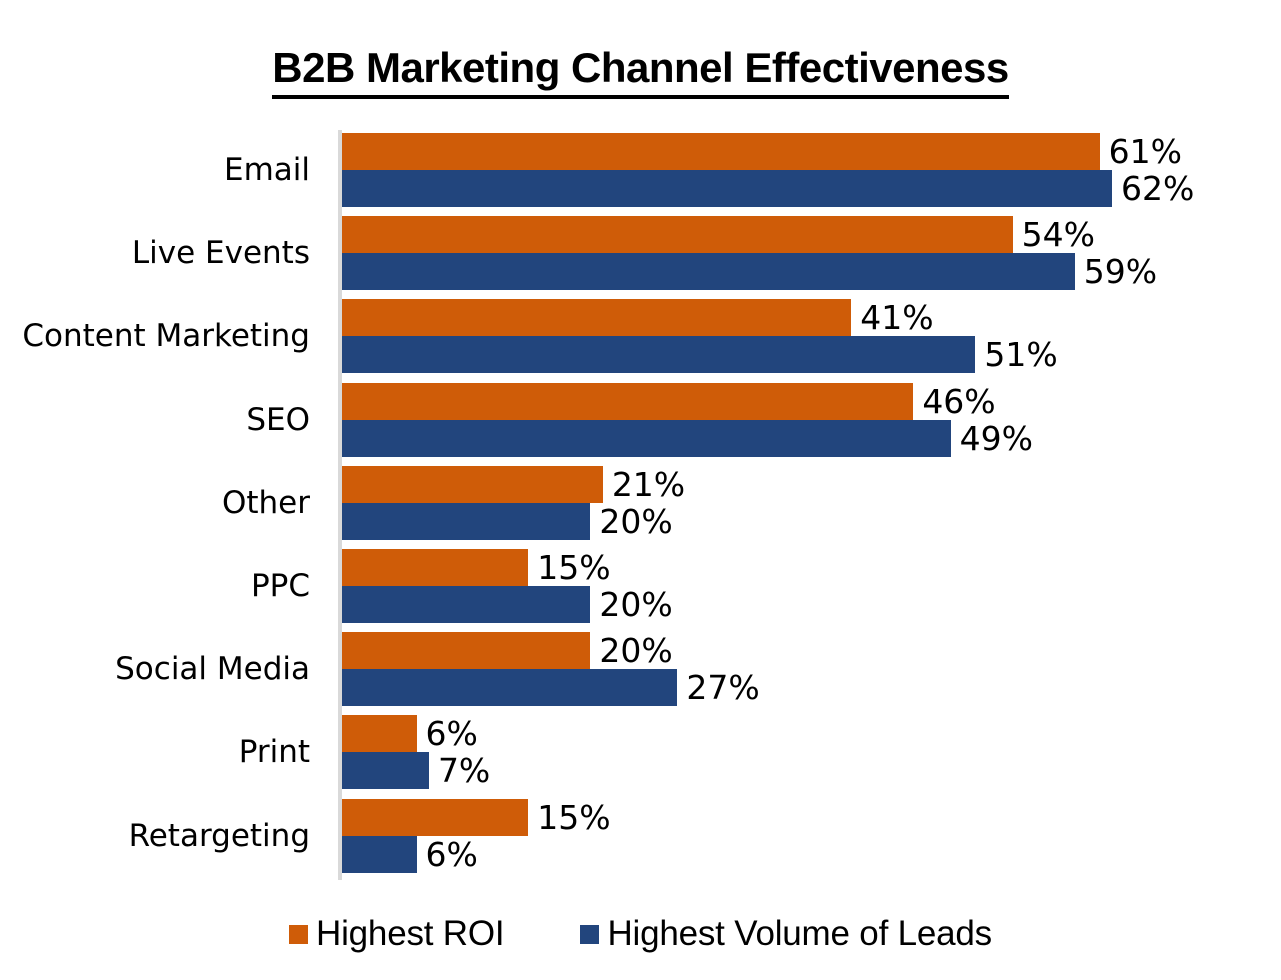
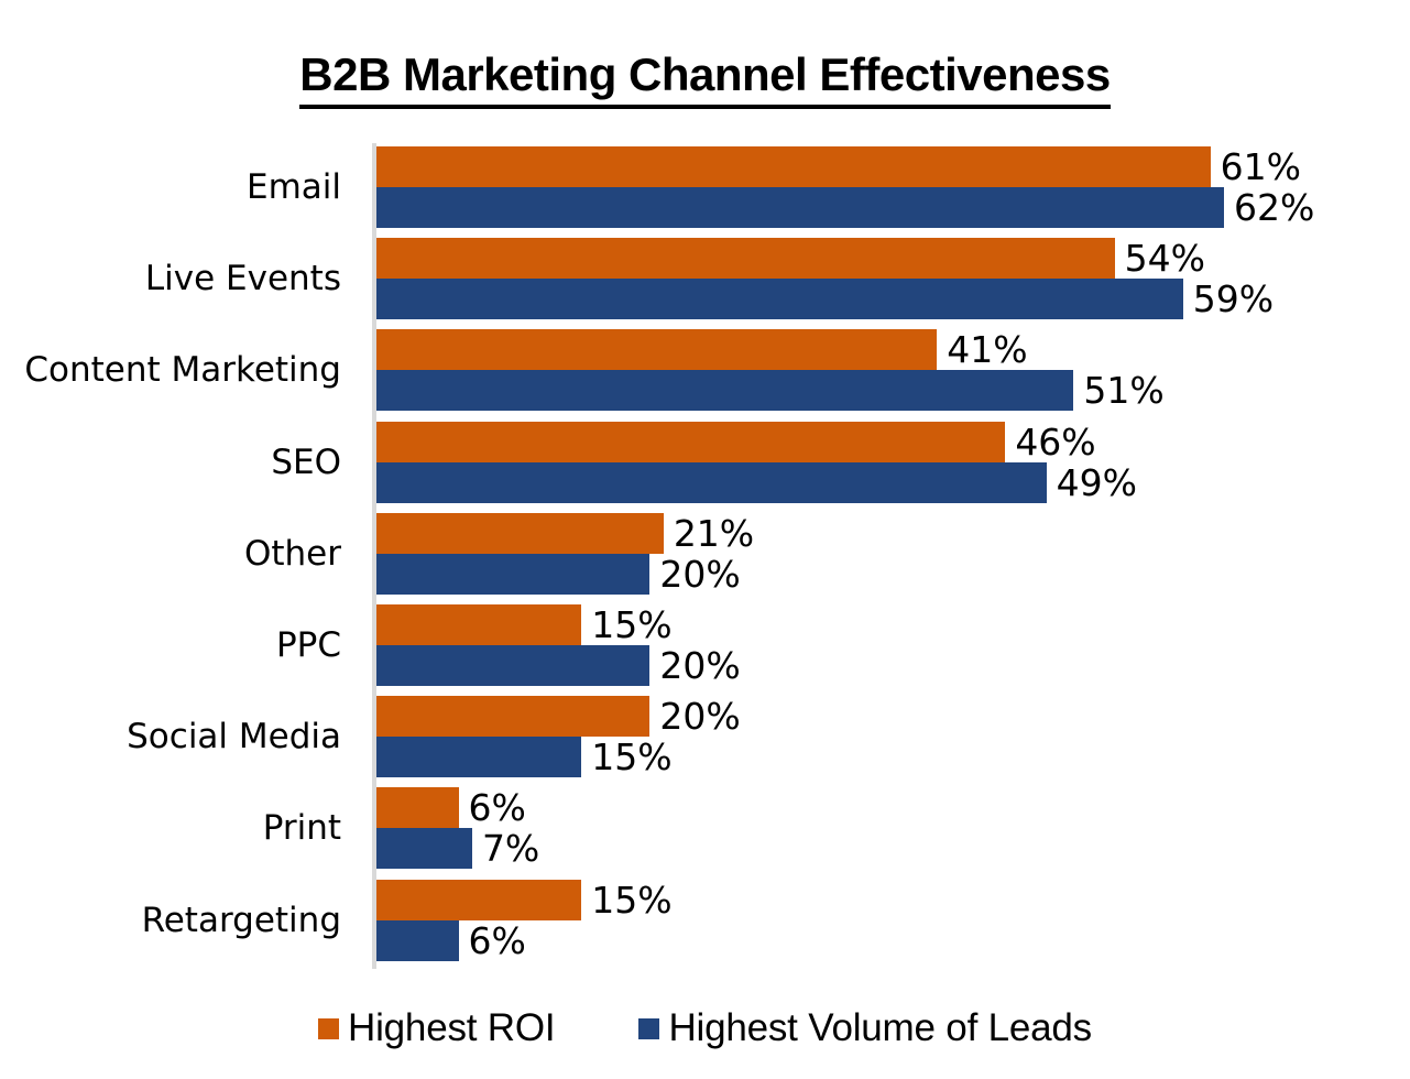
Highest Volume of Leads/Social Media: 27% -> 15%
